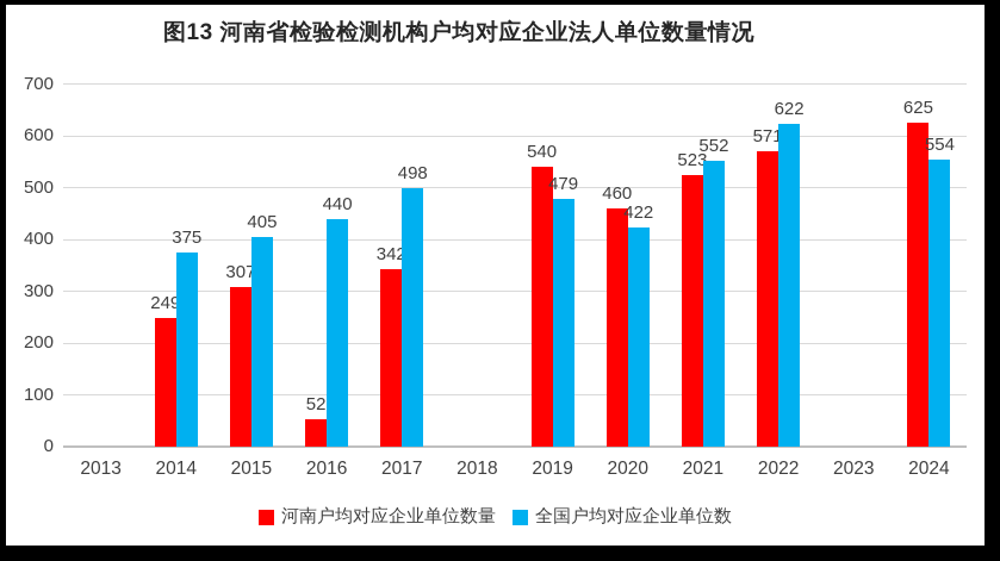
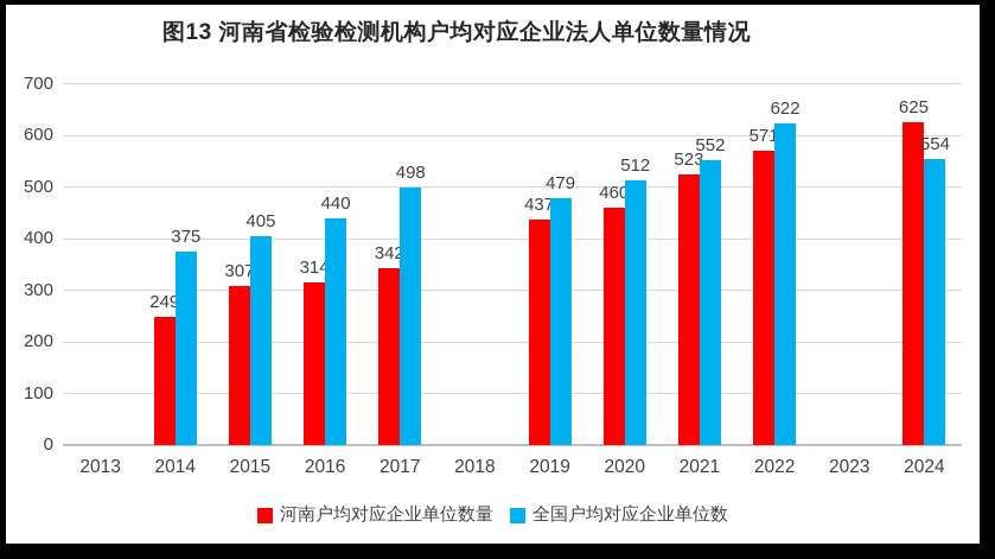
河南户均对应企业单位数量/2016: 52 -> 314
河南户均对应企业单位数量/2019: 540 -> 437
全国户均对应企业单位数/2020: 422 -> 512
